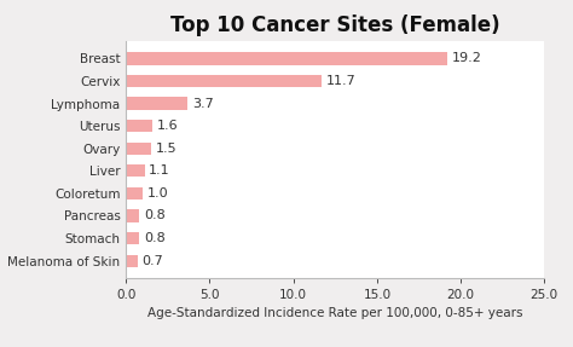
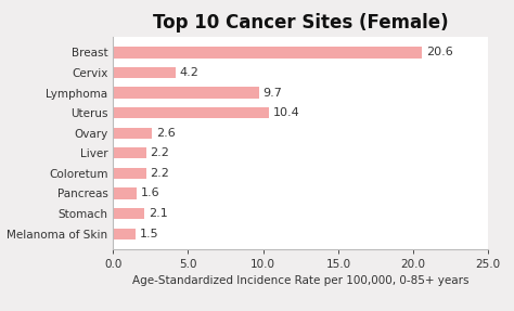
Breast: 19.2 -> 20.6
Cervix: 11.7 -> 4.2
Lymphoma: 3.7 -> 9.7
Uterus: 1.6 -> 10.4
Ovary: 1.5 -> 2.6
Liver: 1.1 -> 2.2
Coloretum: 1.0 -> 2.2
Pancreas: 0.8 -> 1.6
Stomach: 0.8 -> 2.1
Melanoma of Skin: 0.7 -> 1.5
